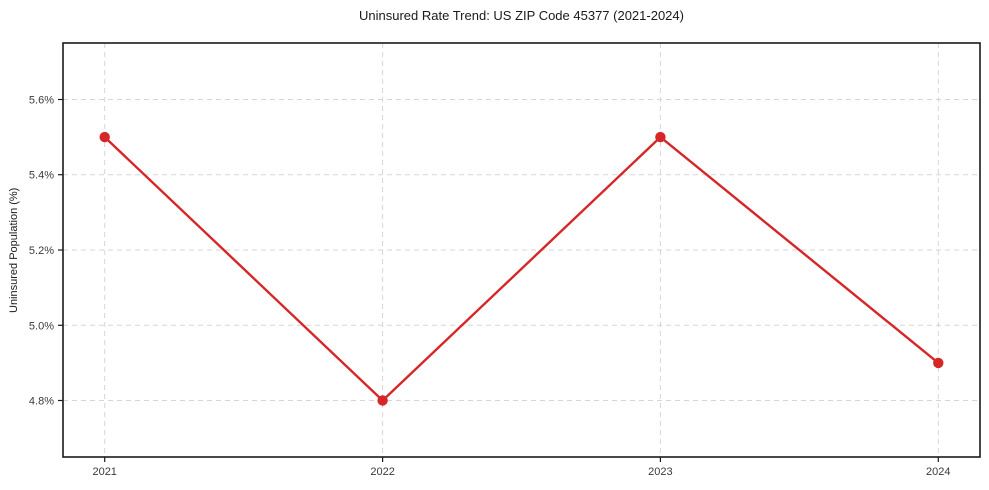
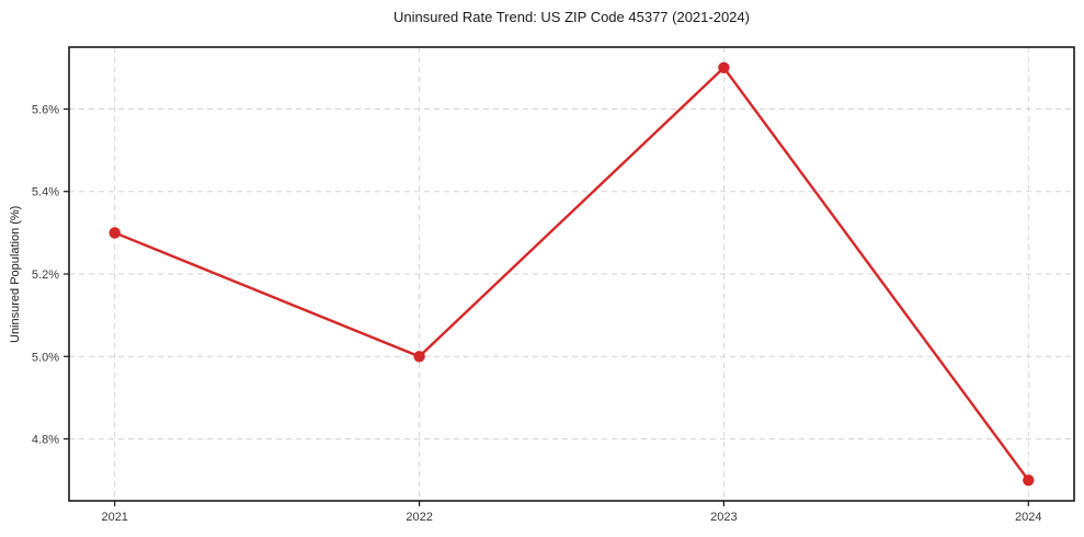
2021: 5.5% -> 5.3%
2022: 4.8% -> 5.0%
2023: 5.5% -> 5.7%
2024: 4.9% -> 4.7%
